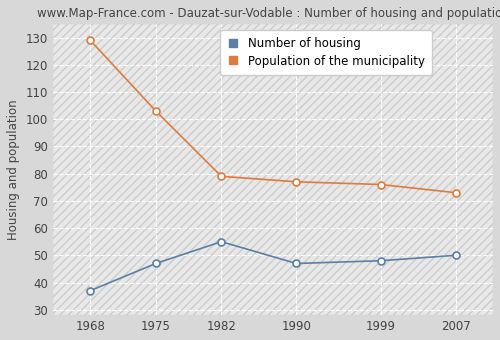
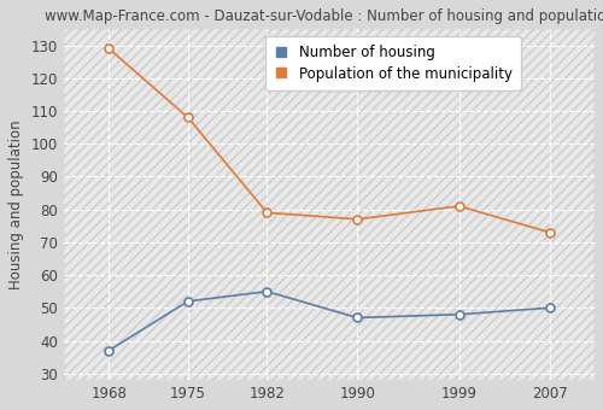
Number of housing/1975: 47 -> 52
Population of the municipality/1975: 103 -> 108
Population of the municipality/1999: 76 -> 81
